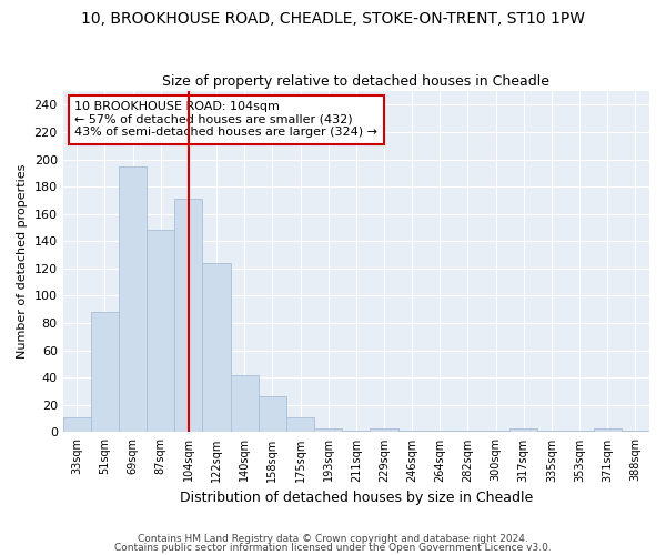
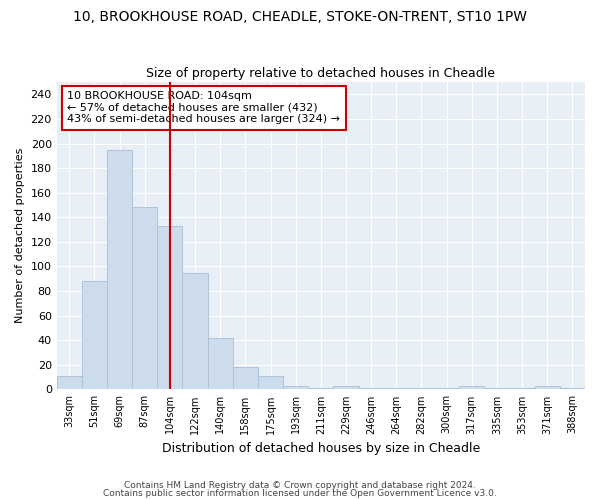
104sqm: 171 -> 133
122sqm: 124 -> 95
158sqm: 26 -> 18
